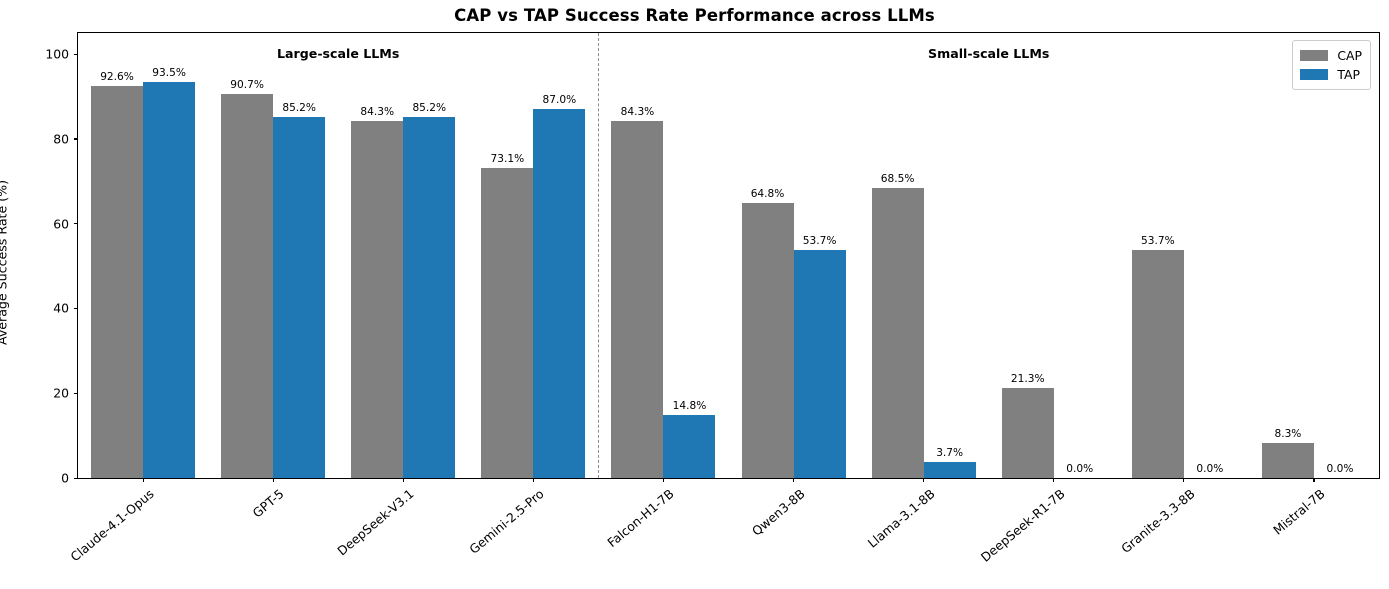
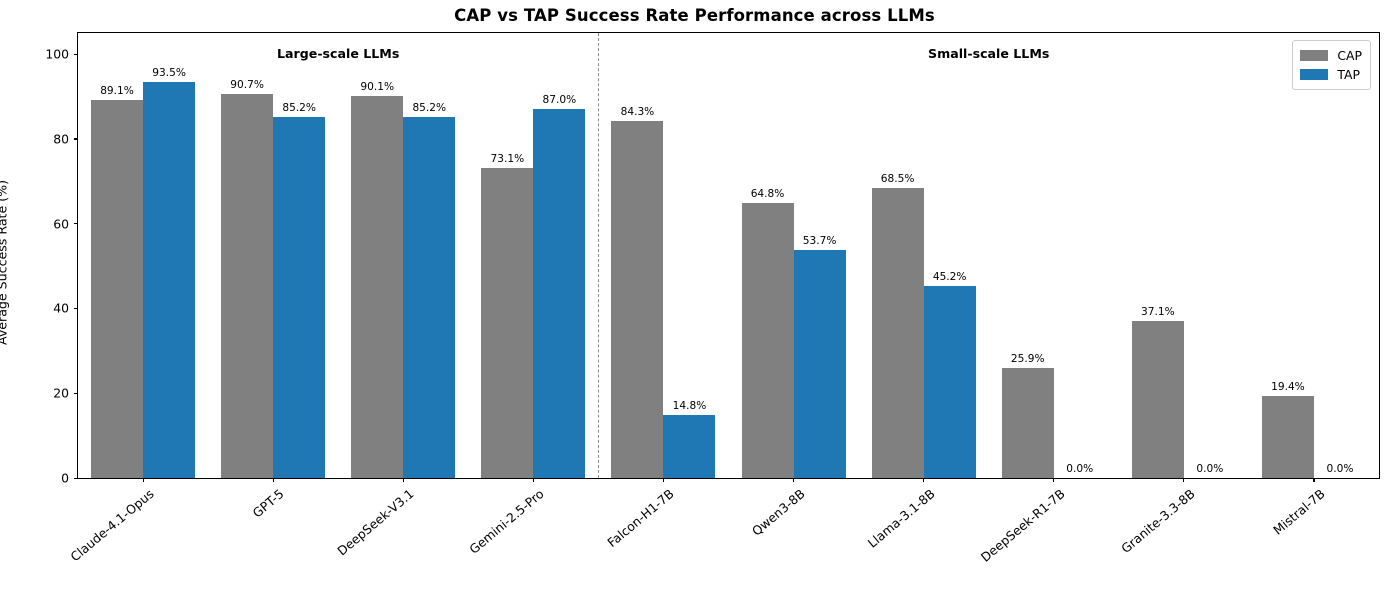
CAP/Claude-4.1-Opus: 92.6% -> 89.1%
CAP/DeepSeek-V3.1: 84.3% -> 90.1%
TAP/Llama-3.1-8B: 3.7% -> 45.2%
CAP/DeepSeek-R1-7B: 21.3% -> 25.9%
CAP/Granite-3.3-8B: 53.7% -> 37.1%
CAP/Mistral-7B: 8.3% -> 19.4%
